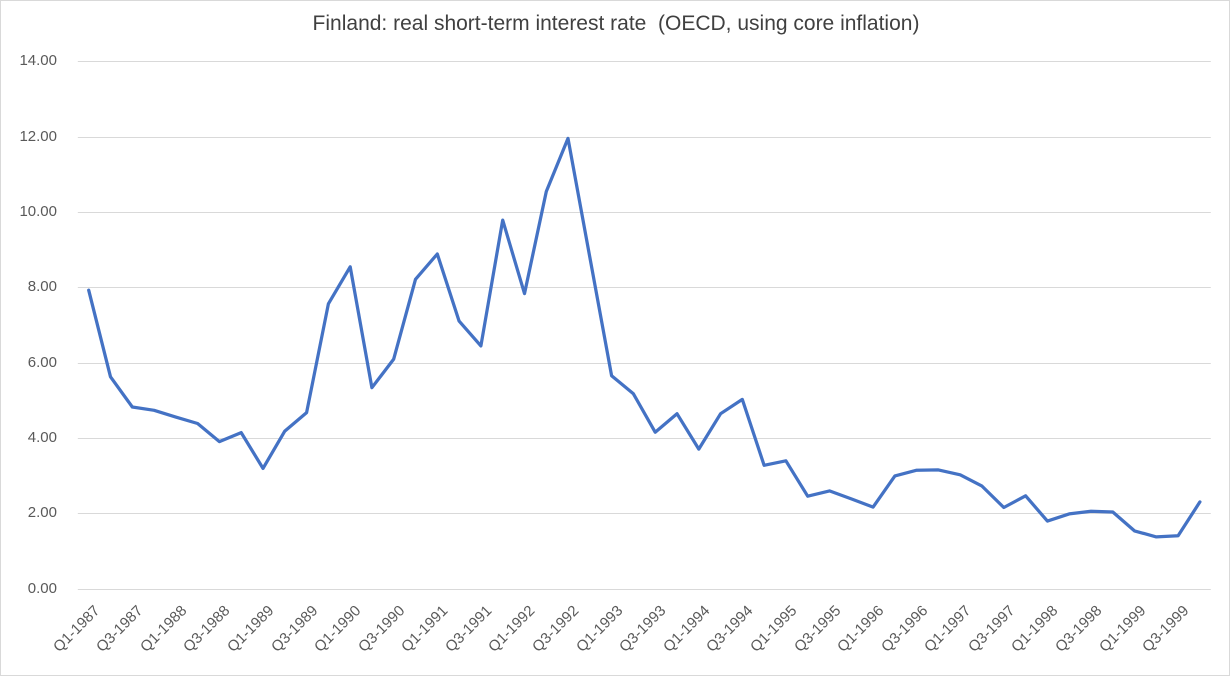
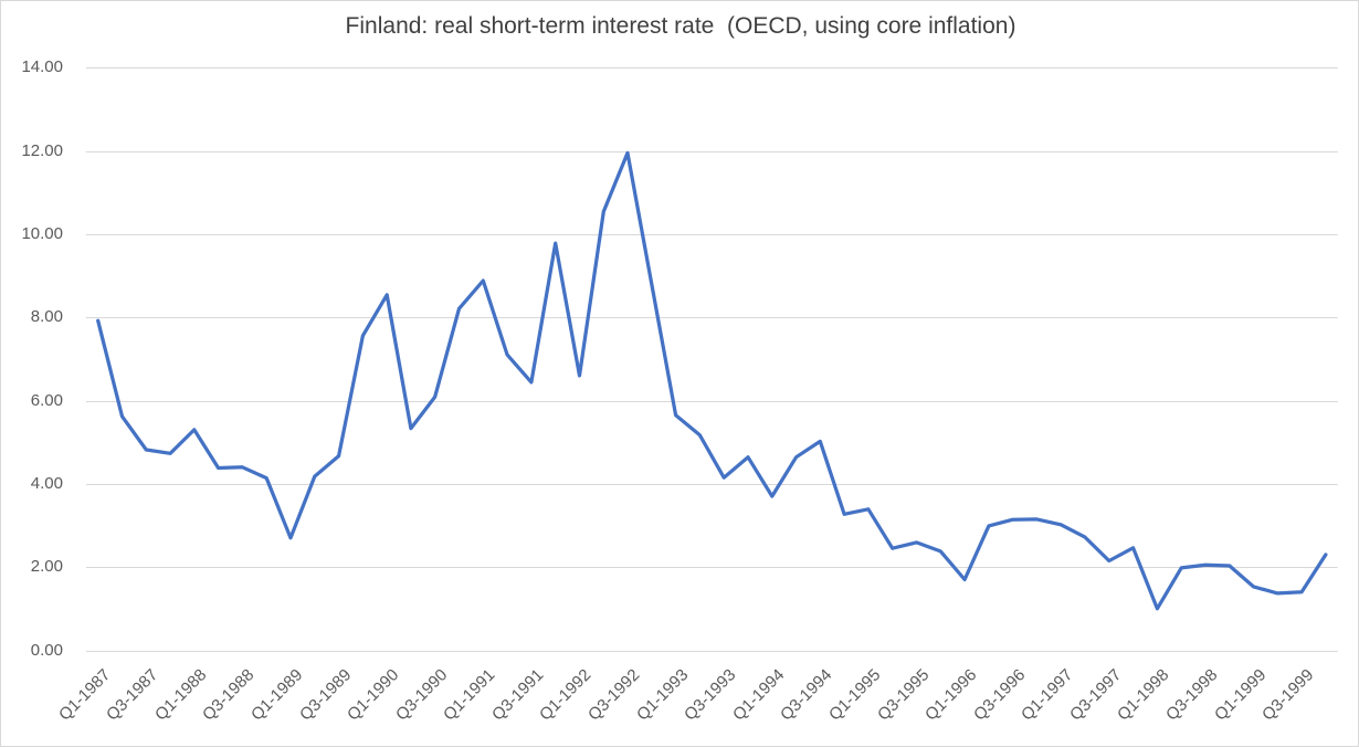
Q1-1988: 4.5 -> 5.3
Q3-1988: 3.9 -> 4.4
Q1-1989: 3.2 -> 2.7
Q1-1992: 7.8 -> 6.6
Q1-1996: 2.2 -> 1.7
Q1-1998: 1.8 -> 1.0
